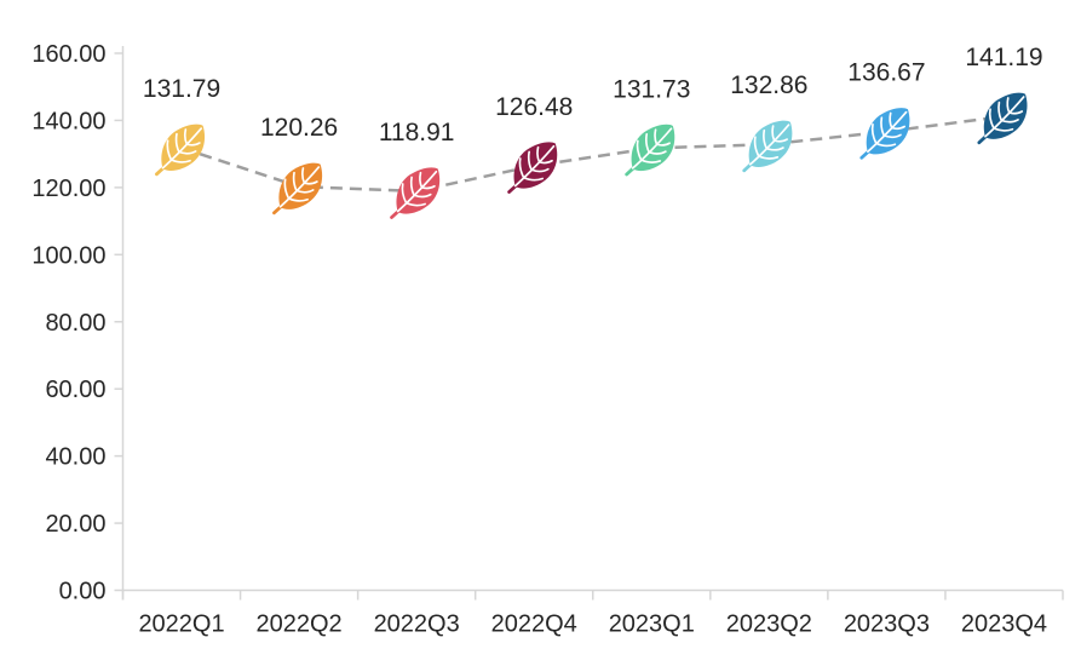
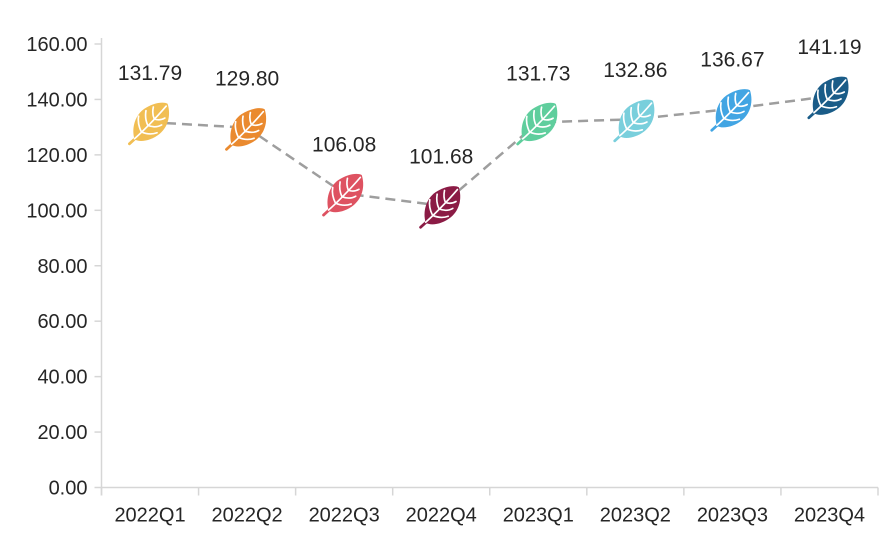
2022Q2: 120.26 -> 129.80
2022Q3: 118.91 -> 106.08
2022Q4: 126.48 -> 101.68
